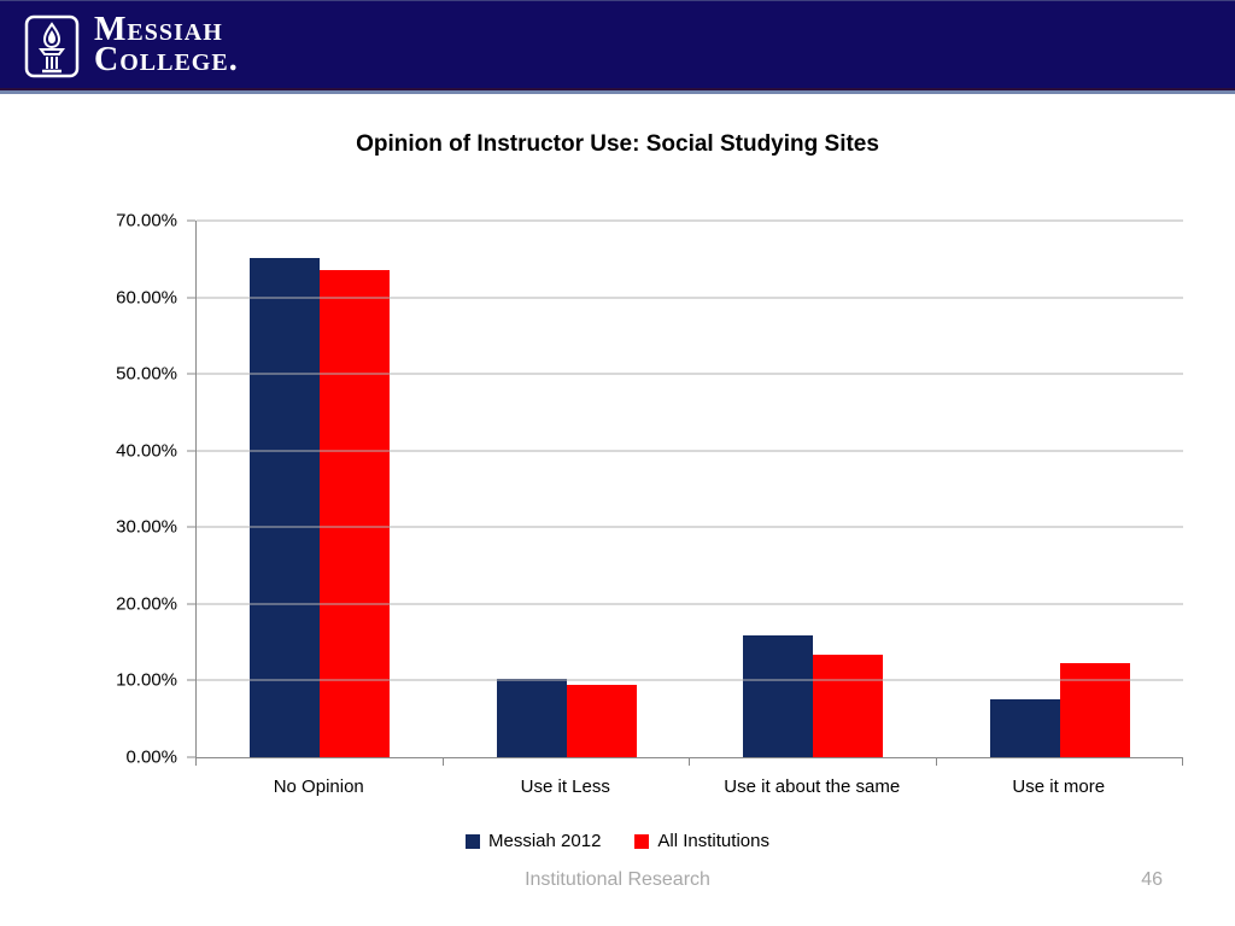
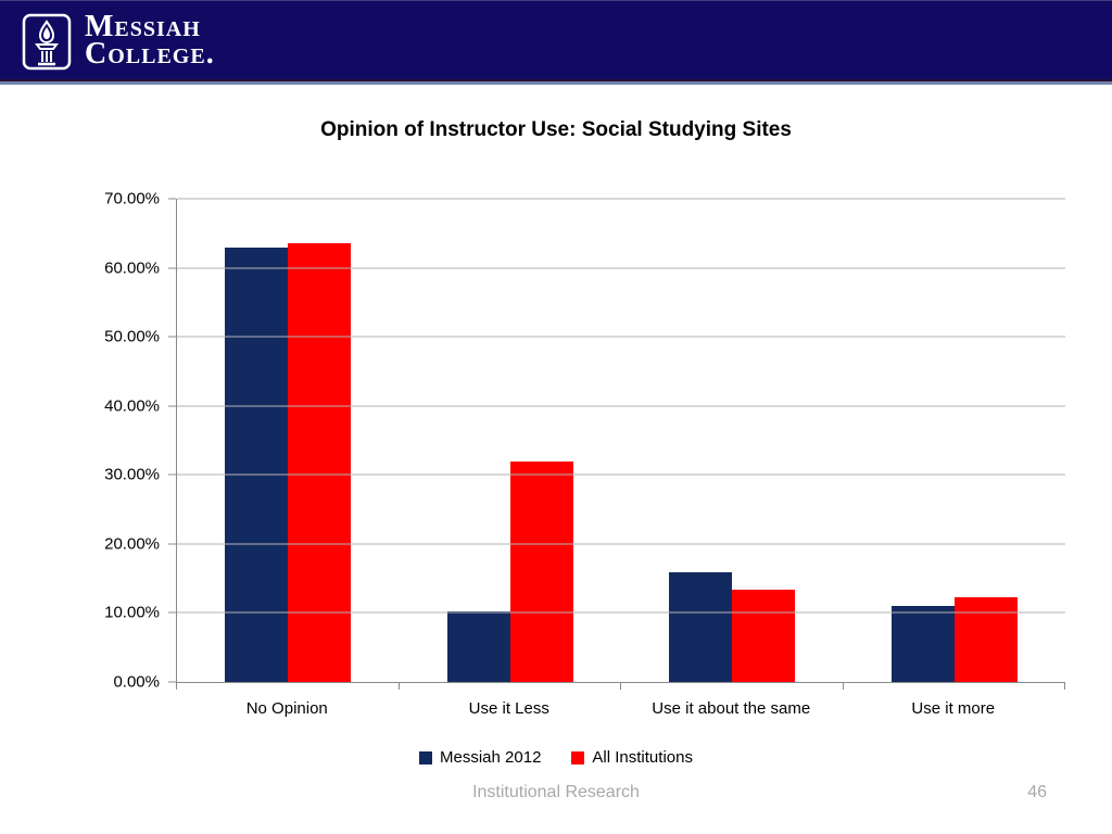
Messiah 2012/No Opinion: 65% -> 63%
All Institutions/Use it Less: 10% -> 32%
Messiah 2012/Use it more: 8% -> 11%
